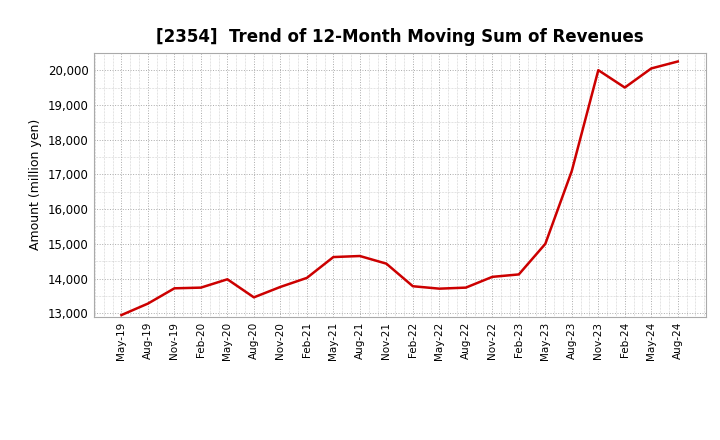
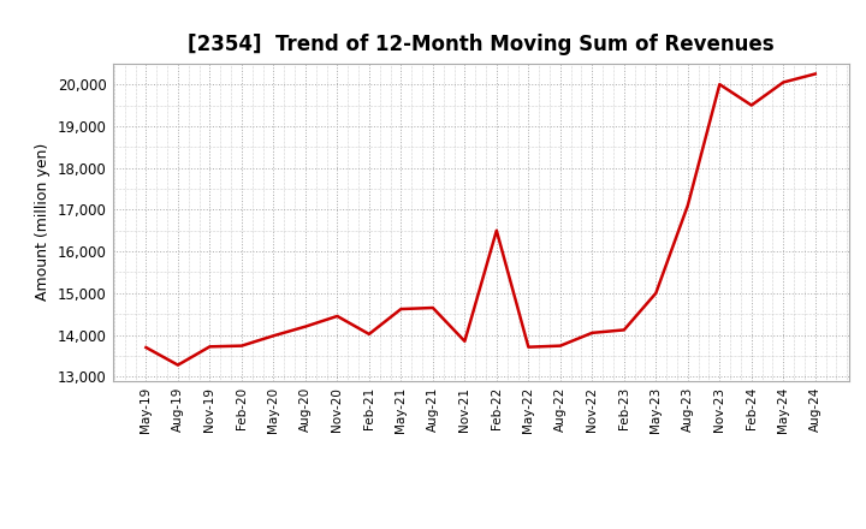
May-19: 12,950 -> 13,700
Aug-20: 13,460 -> 14,200
Nov-20: 13,760 -> 14,450
Nov-21: 14,430 -> 13,850
Feb-22: 13,780 -> 16,500
